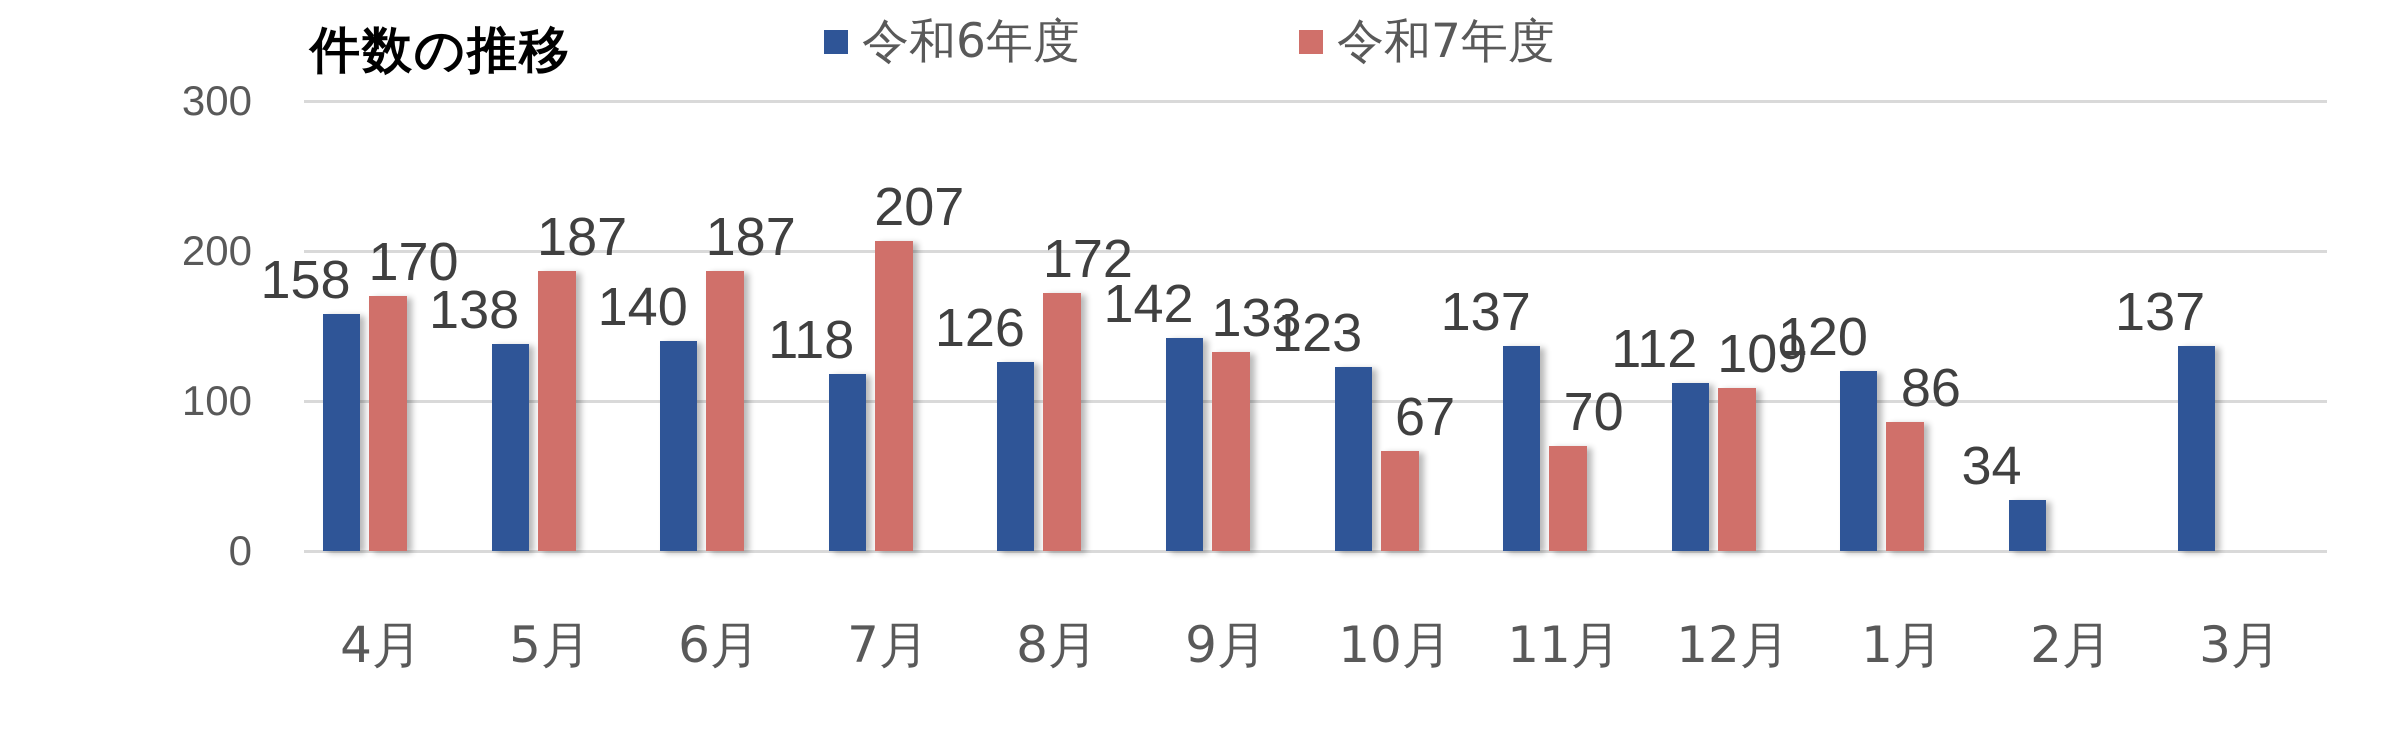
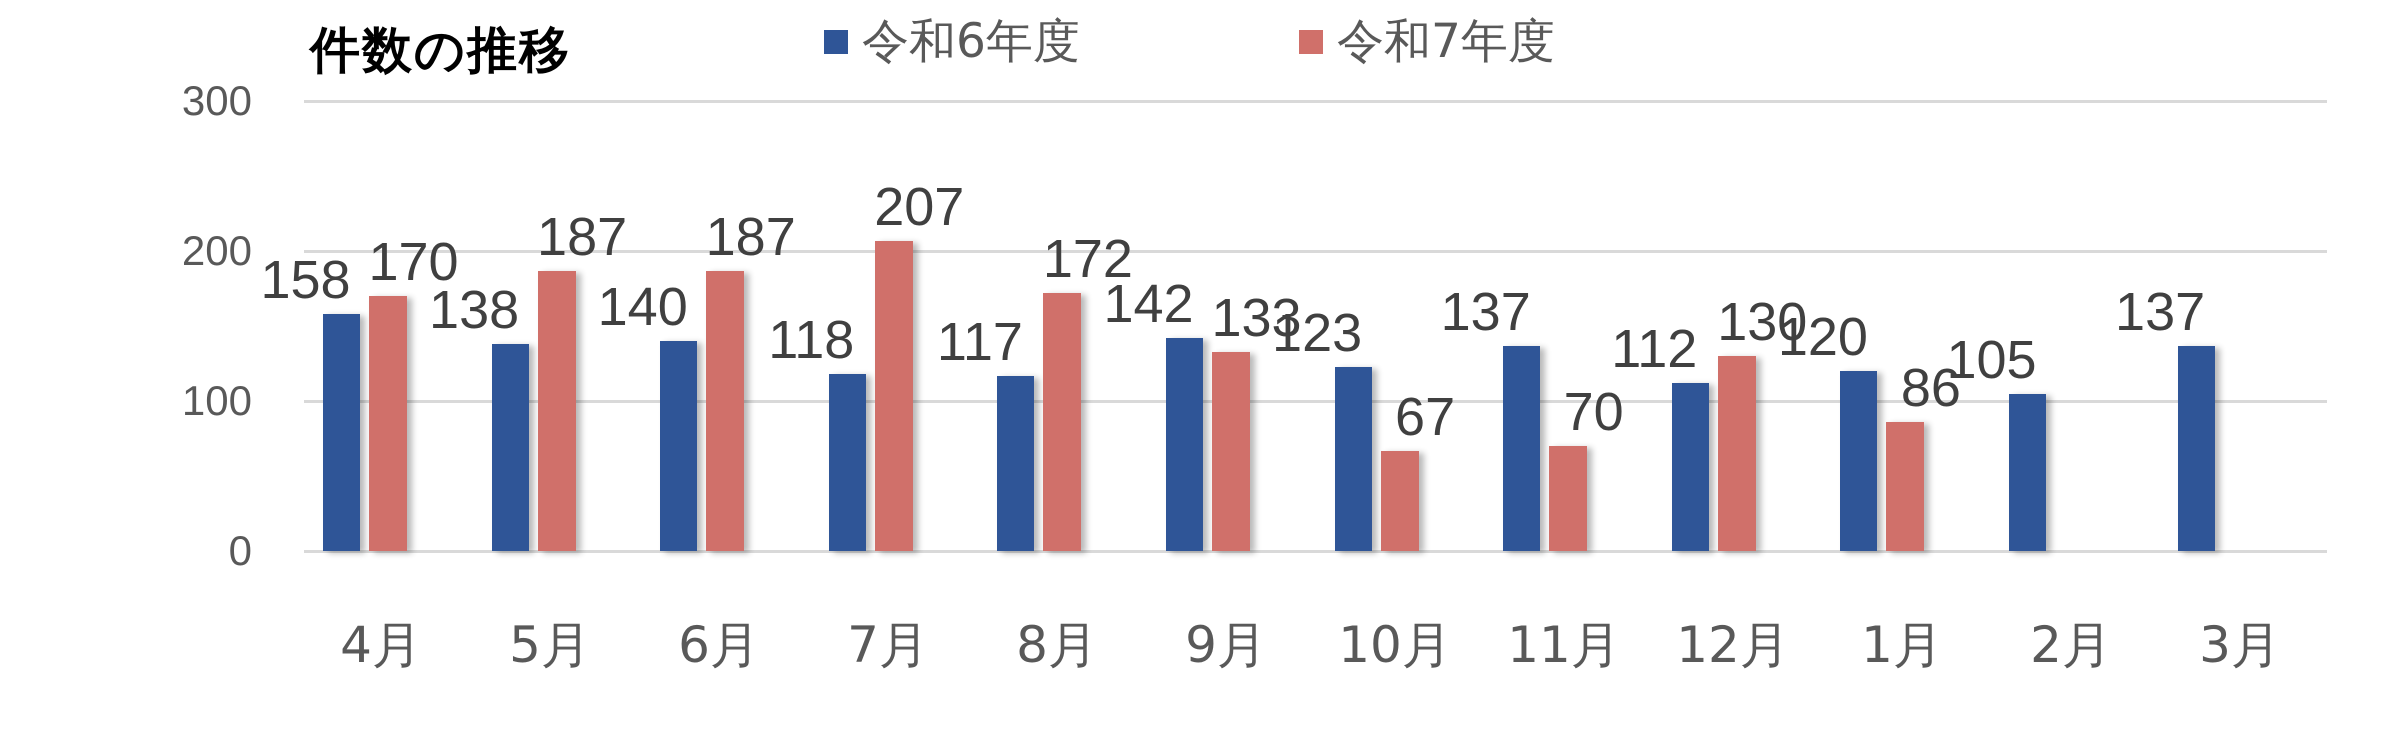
令和6年度/8月: 126 -> 117
令和7年度/12月: 109 -> 130
令和6年度/2月: 34 -> 105
